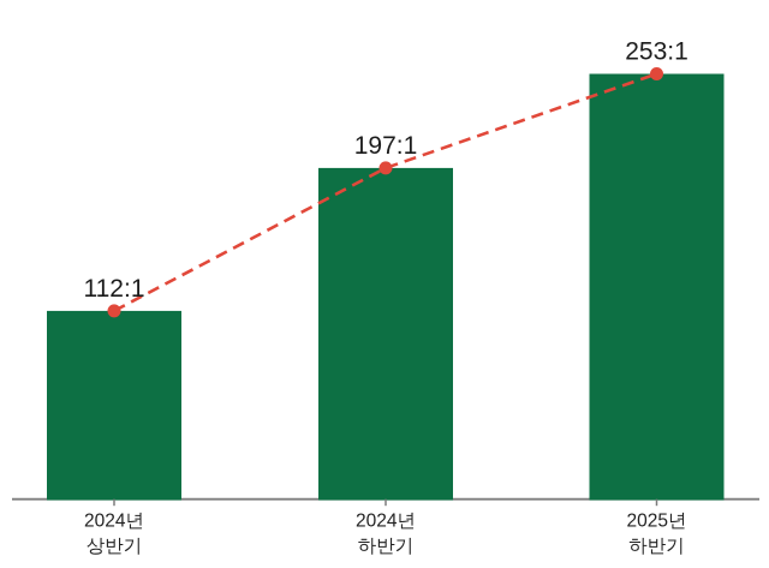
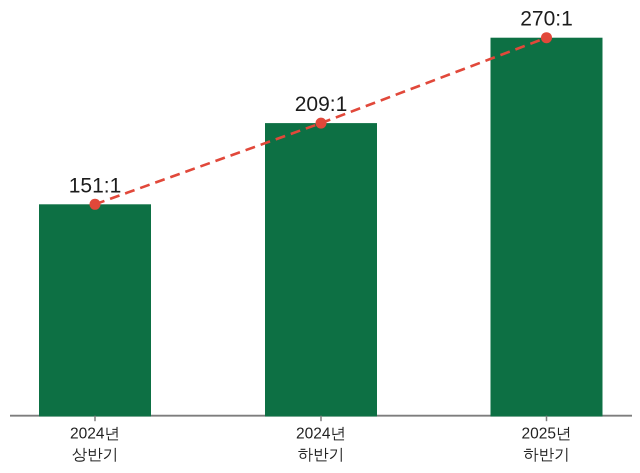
2024년 상반기: 112 -> 151
2024년 하반기: 197 -> 209
2025년 하반기: 253 -> 270
